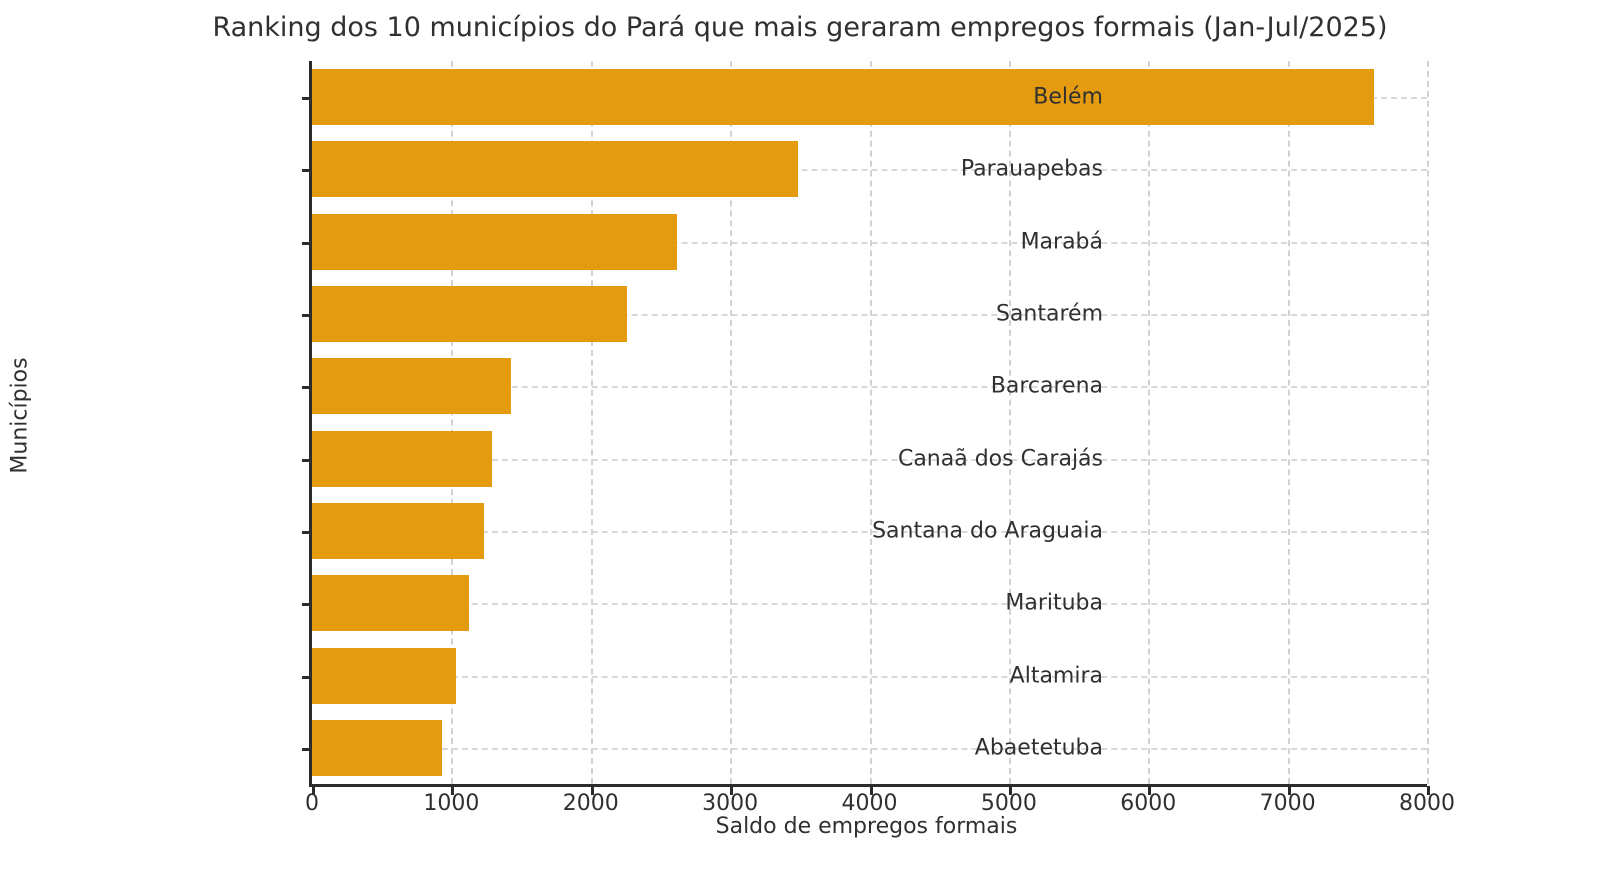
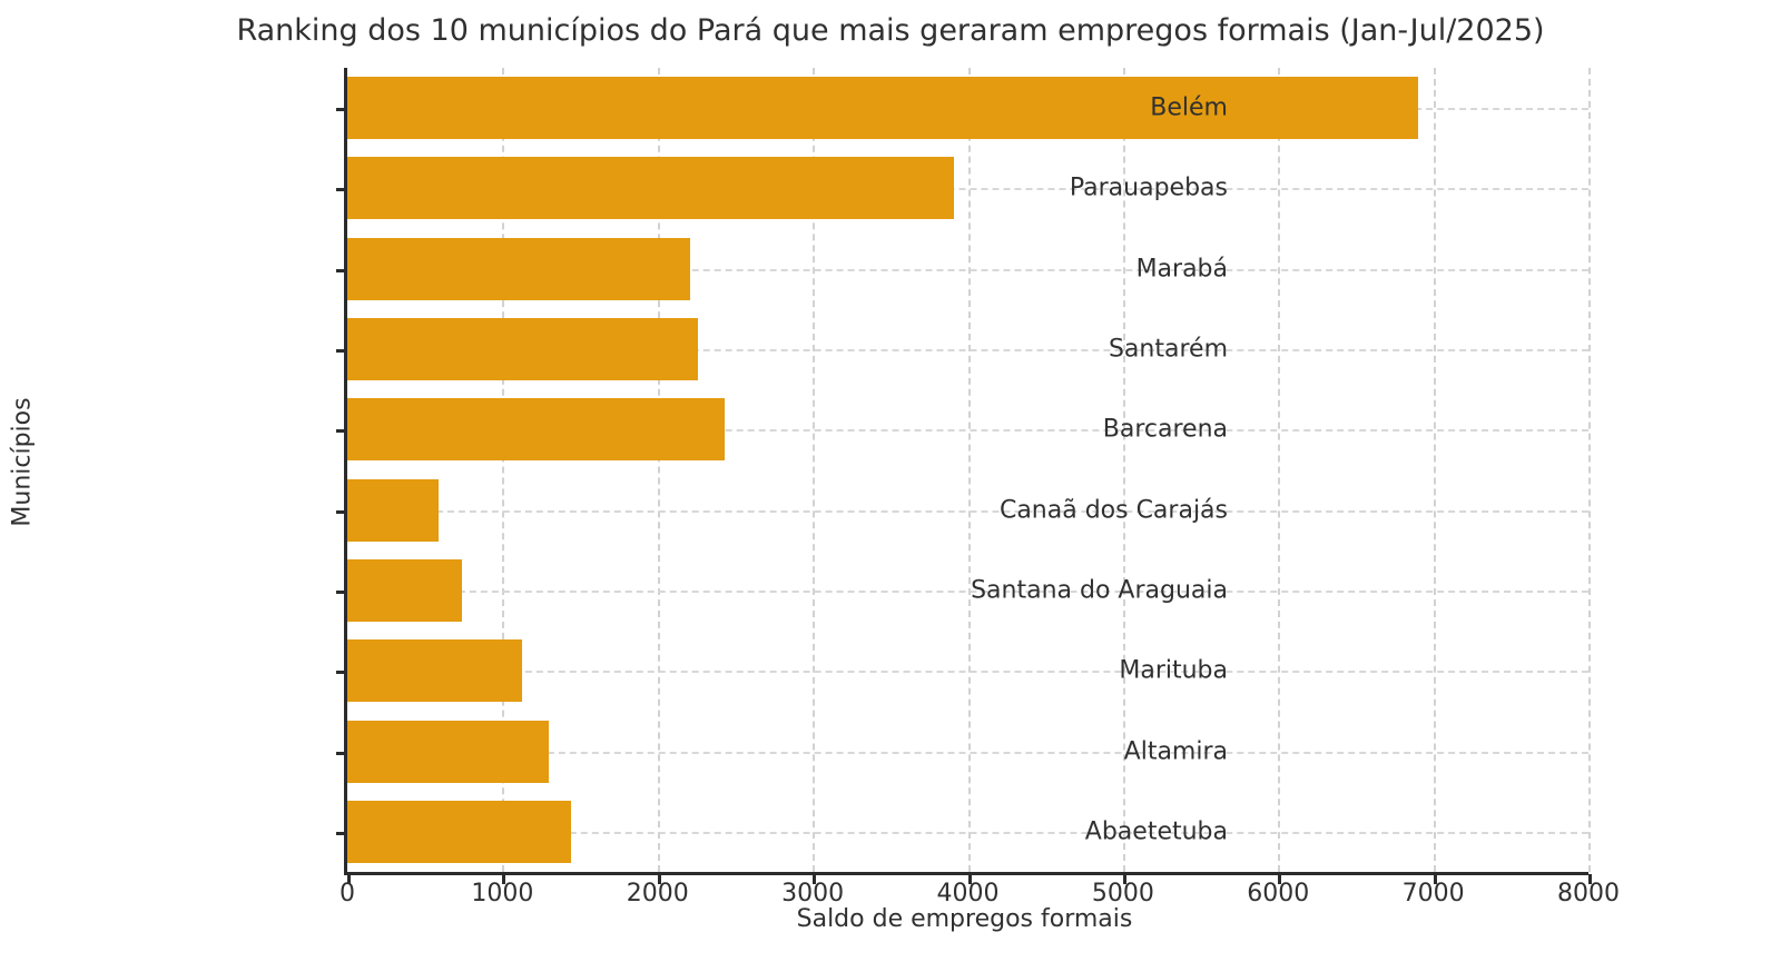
Belém: 7620 -> 6900
Parauapebas: 3490 -> 3910
Marabá: 2620 -> 2210
Barcarena: 1430 -> 2430
Canaã dos Carajás: 1290 -> 590
Santana do Araguaia: 1240 -> 740
Altamira: 1040 -> 1300
Abaetetuba: 930 -> 1440
